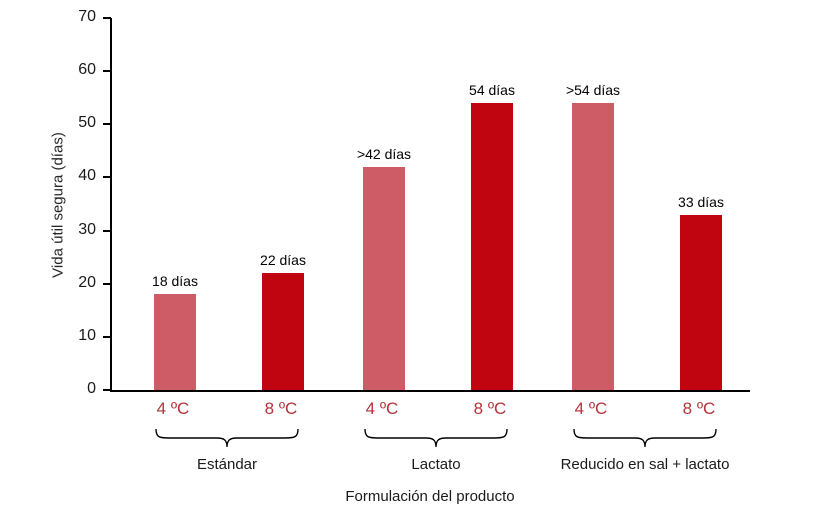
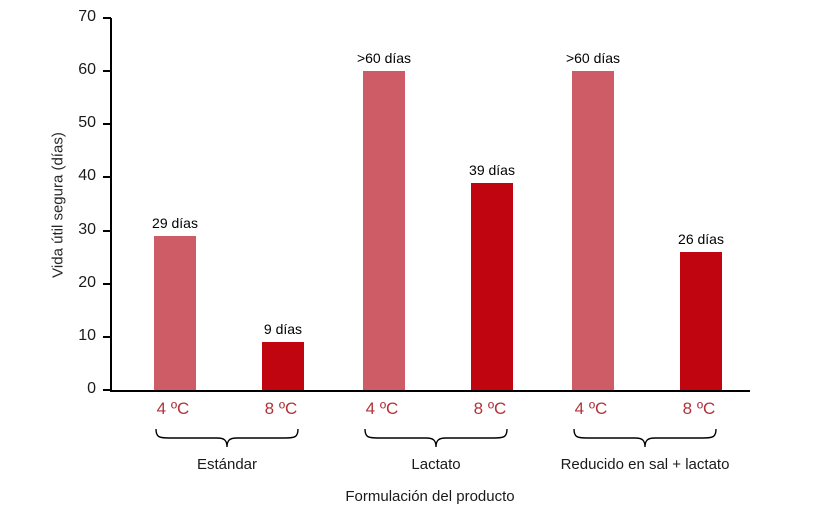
4 ºC/Estándar: 18 -> 29
8 ºC/Estándar: 22 -> 9
4 ºC/Lactato: 42 -> 60
8 ºC/Lactato: 54 -> 39
4 ºC/Reducido en sal + lactato: 54 -> 60
8 ºC/Reducido en sal + lactato: 33 -> 26
